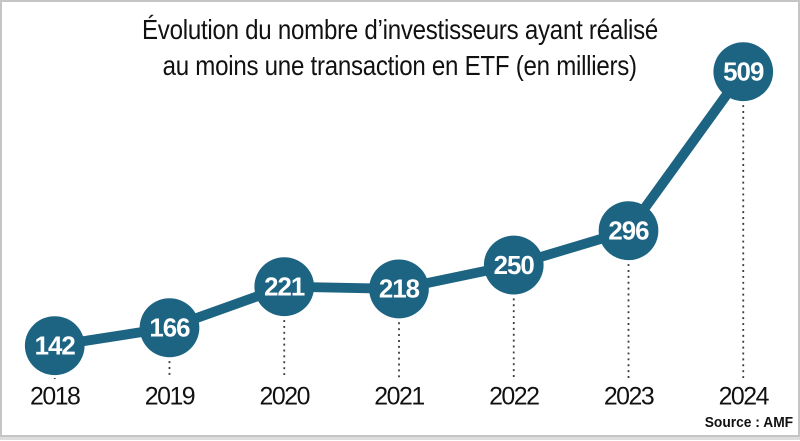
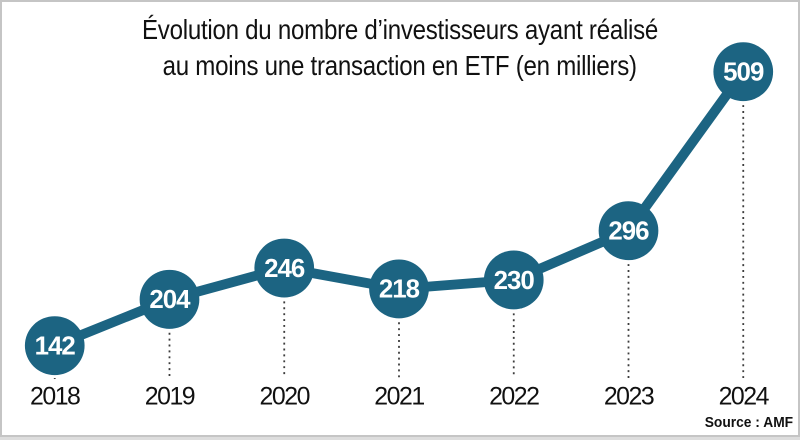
2019: 166 -> 204
2020: 221 -> 246
2022: 250 -> 230
